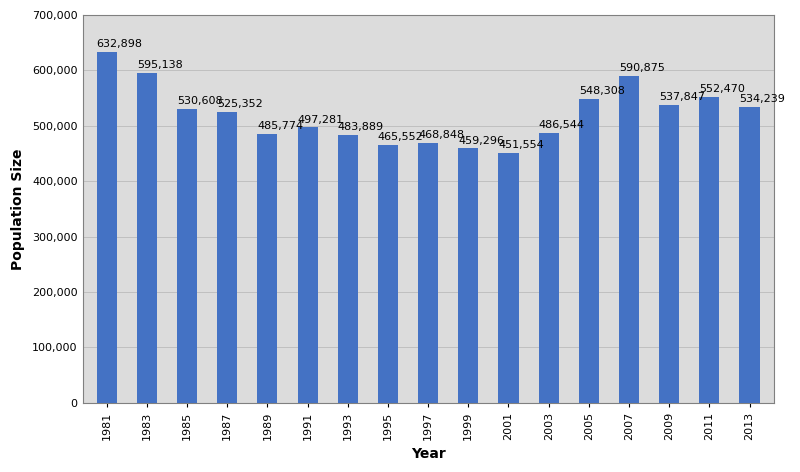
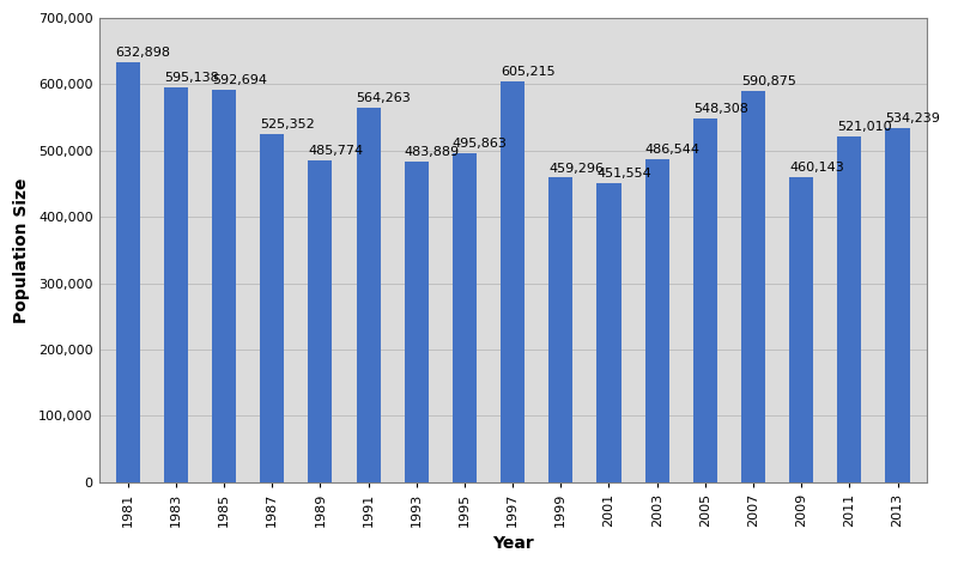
1985: 530,608 -> 592,694
1991: 497,281 -> 564,263
1995: 465,552 -> 495,863
1997: 468,848 -> 605,215
2009: 537,847 -> 460,143
2011: 552,470 -> 521,010
